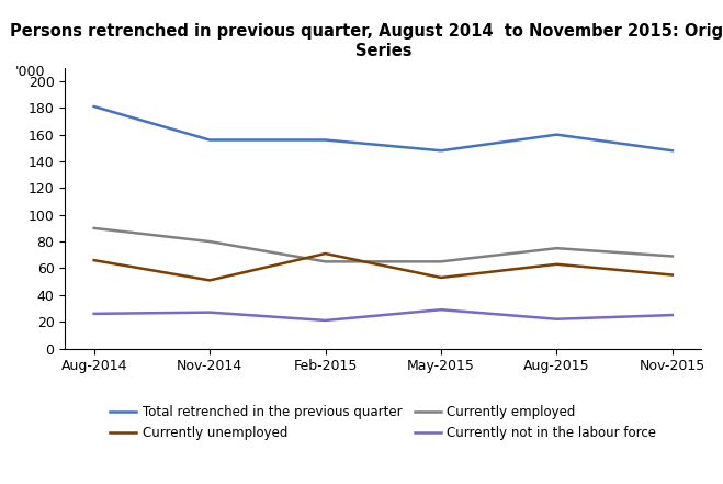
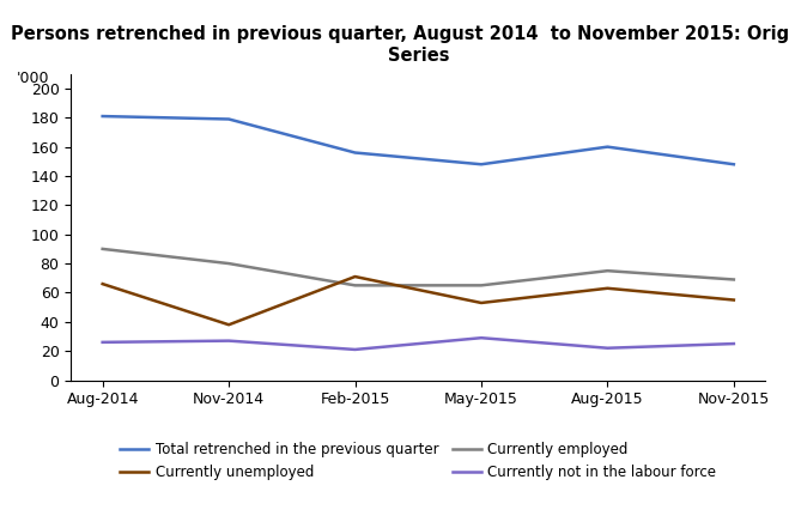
Total retrenched in the previous quarter/Nov-2014: 156 -> 179
Currently unemployed/Nov-2014: 51 -> 38
